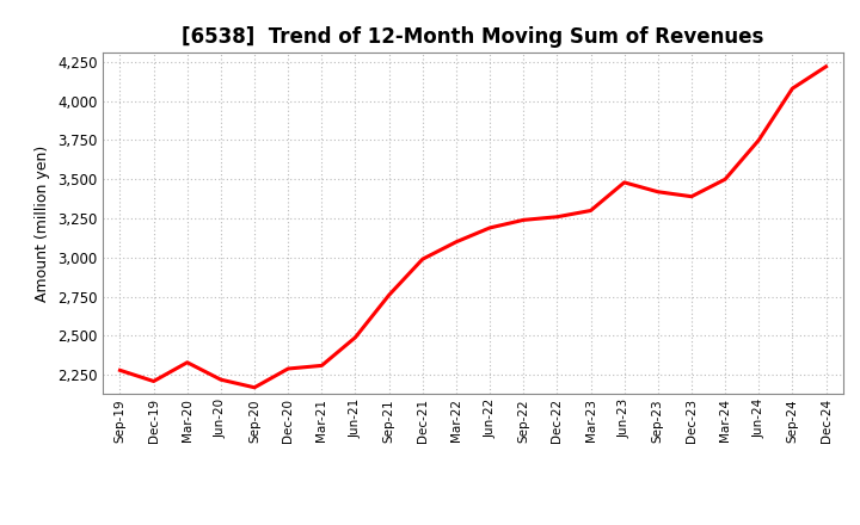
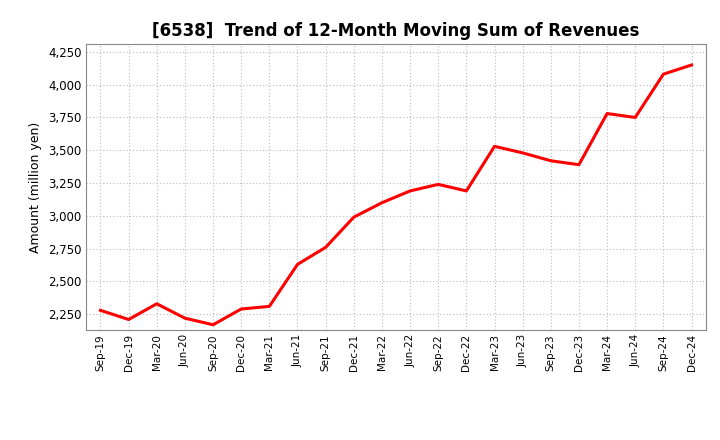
Jun-21: 2,490 -> 2,630
Dec-22: 3,260 -> 3,190
Mar-23: 3,300 -> 3,530
Mar-24: 3,500 -> 3,780
Dec-24: 4,220 -> 4,150
